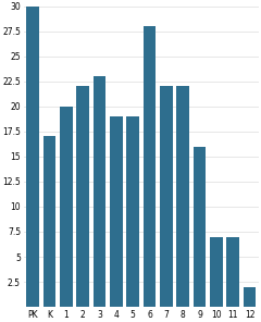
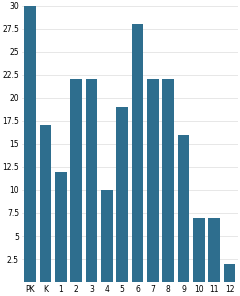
1: 20 -> 12
3: 23 -> 22
4: 19 -> 10
